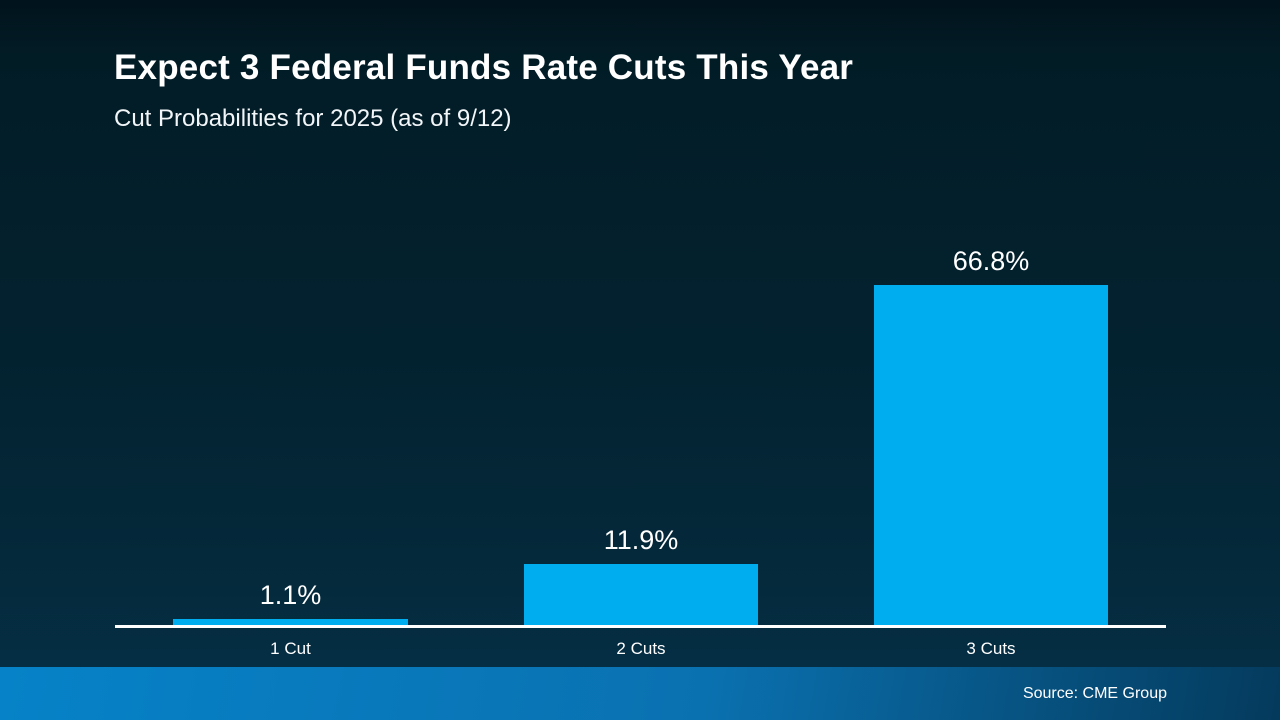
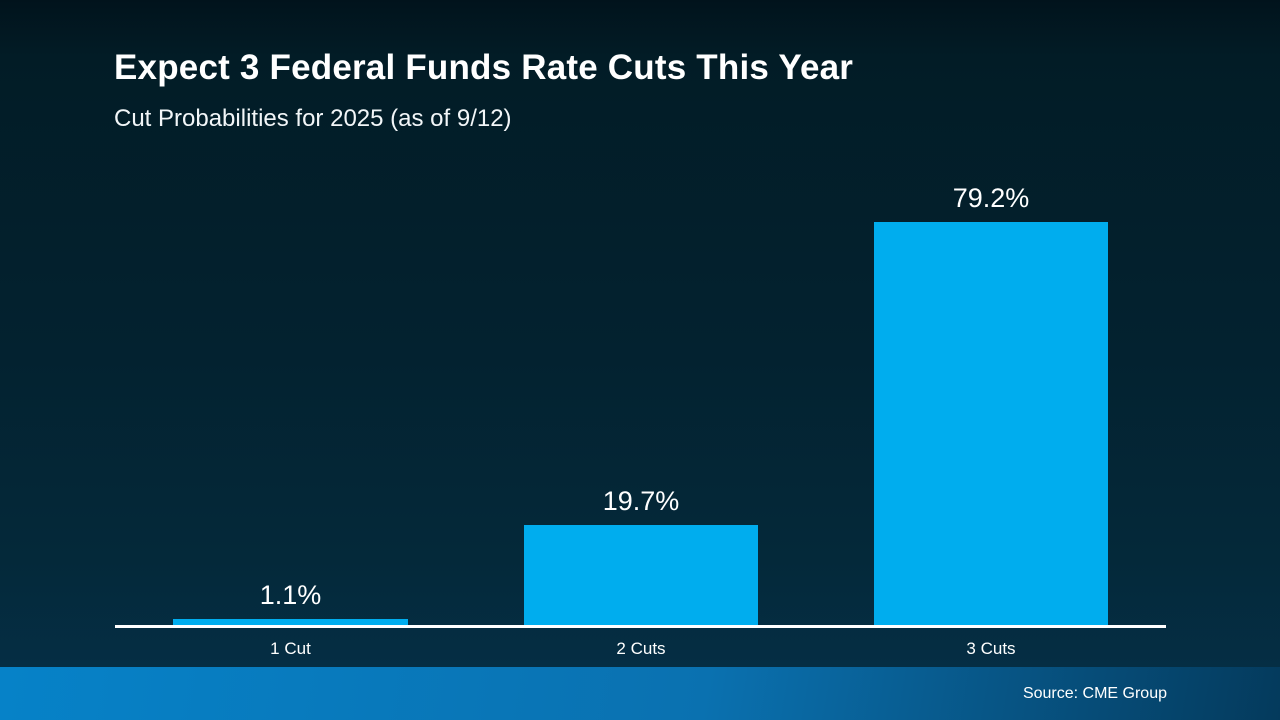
2 Cuts: 11.9% -> 19.7%
3 Cuts: 66.8% -> 79.2%
